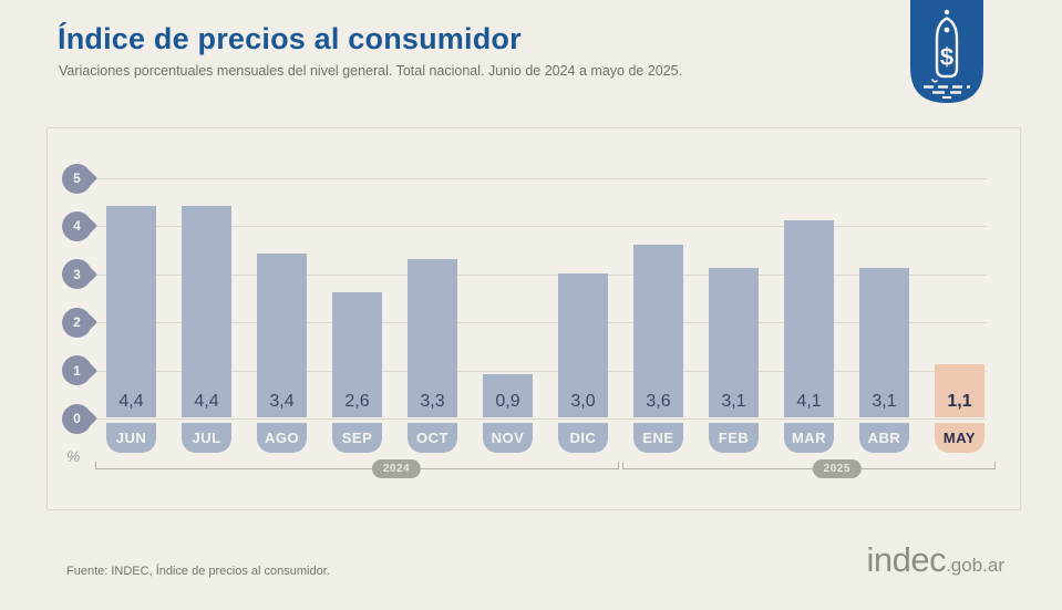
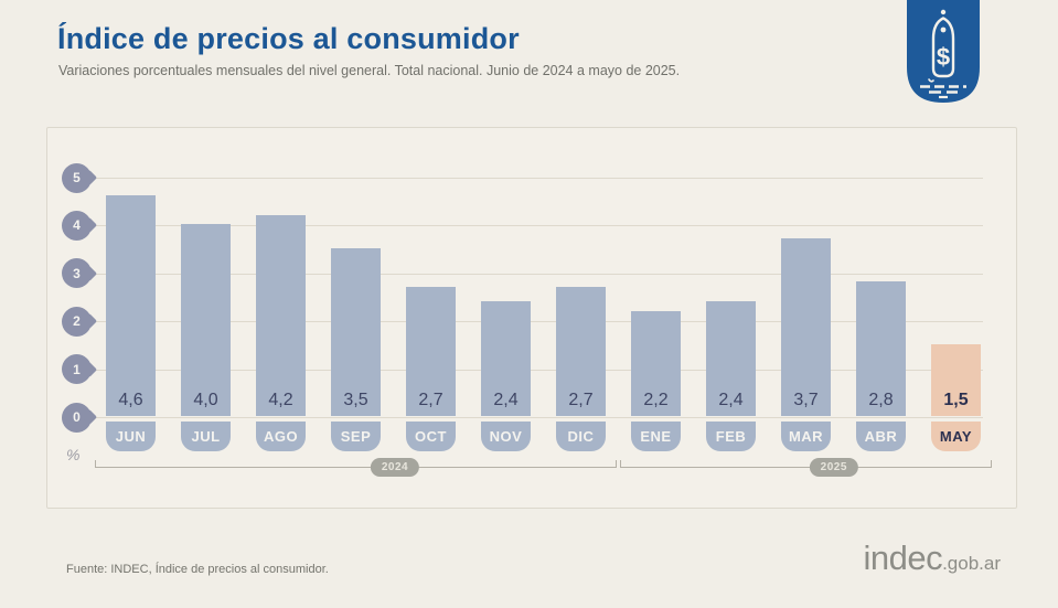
JUN: 4,4 -> 4,6
JUL: 4,4 -> 4,0
AGO: 3,4 -> 4,2
SEP: 2,6 -> 3,5
OCT: 3,3 -> 2,7
NOV: 0,9 -> 2,4
DIC: 3,0 -> 2,7
ENE: 3,6 -> 2,2
FEB: 3,1 -> 2,4
MAR: 4,1 -> 3,7
ABR: 3,1 -> 2,8
MAY: 1,1 -> 1,5
